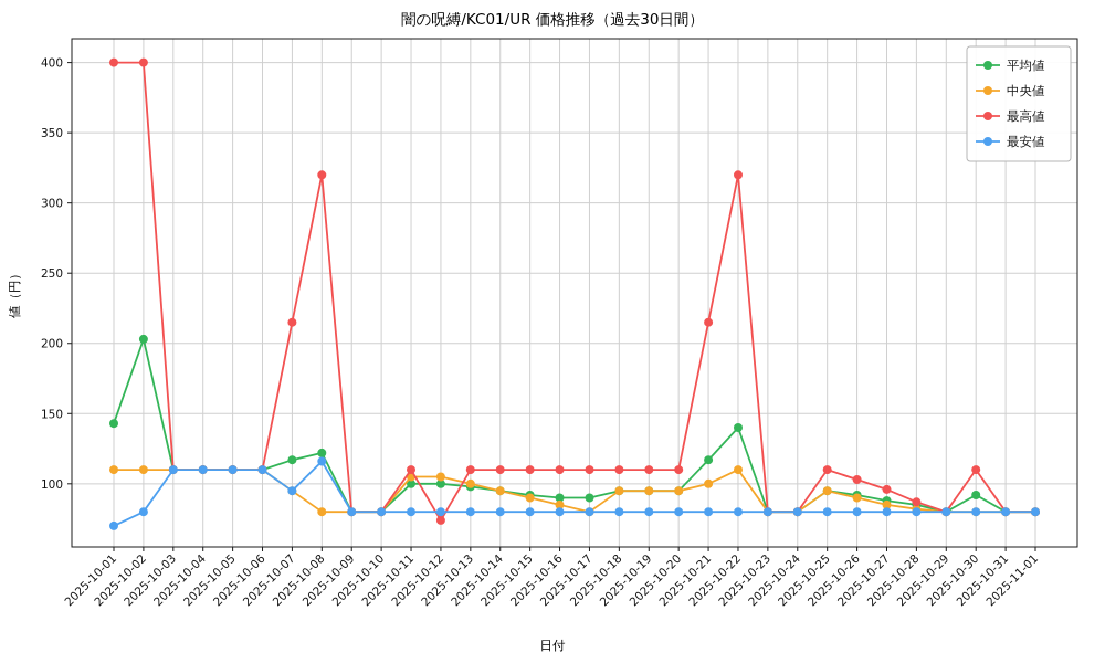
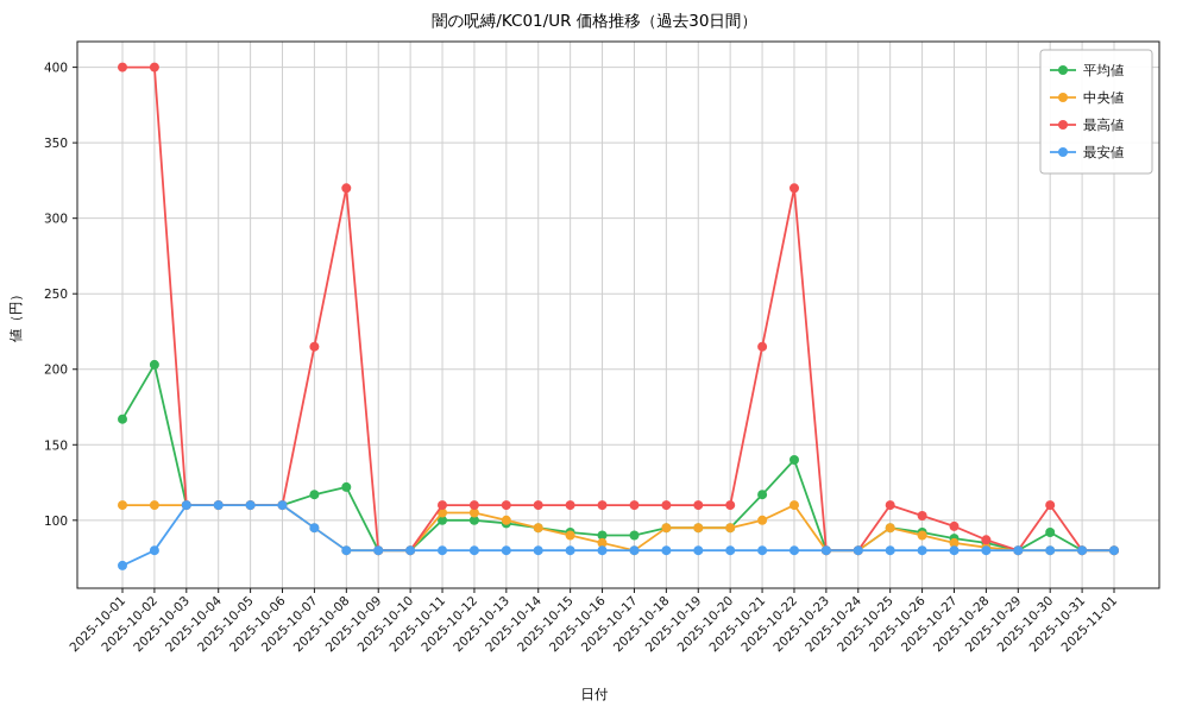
平均値/2025-10-01: 143 -> 167
最安値/2025-10-08: 116 -> 80
最高値/2025-10-12: 74 -> 110
